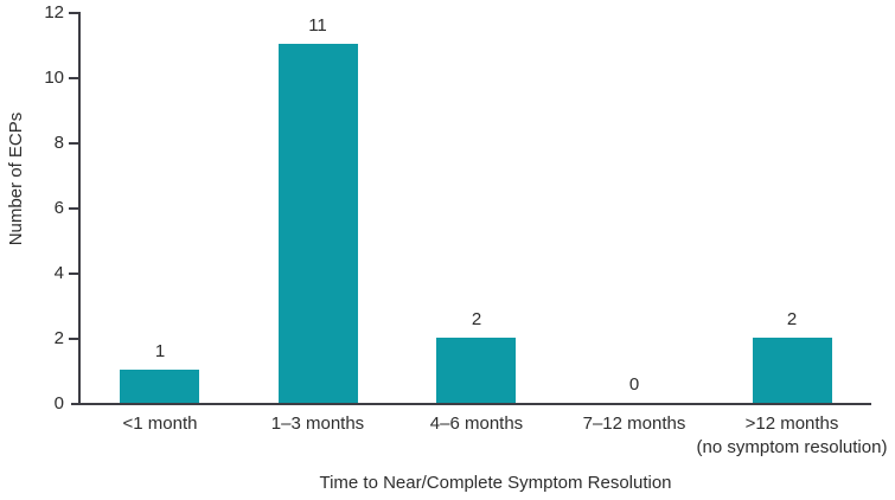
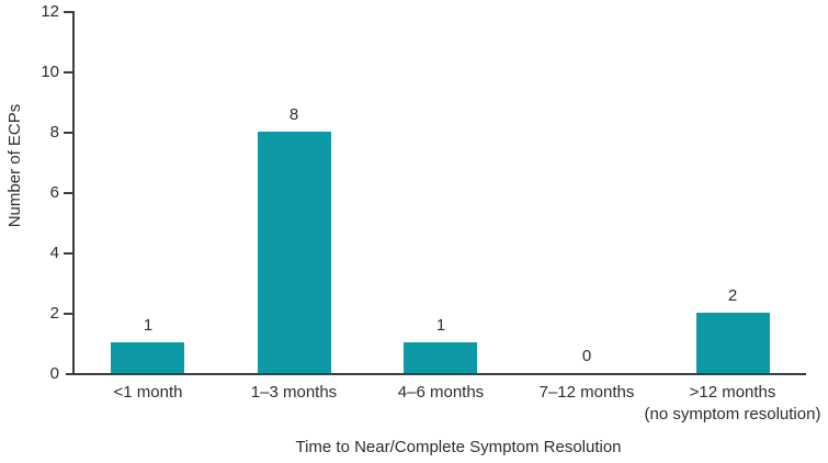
1–3 months: 11 -> 8
4–6 months: 2 -> 1
